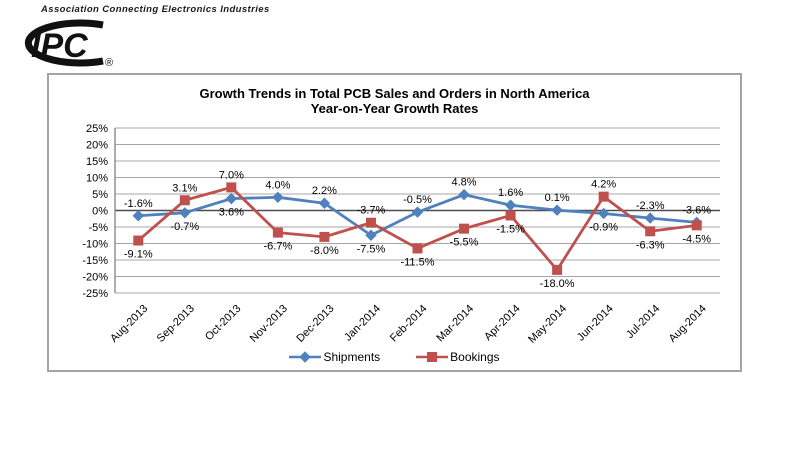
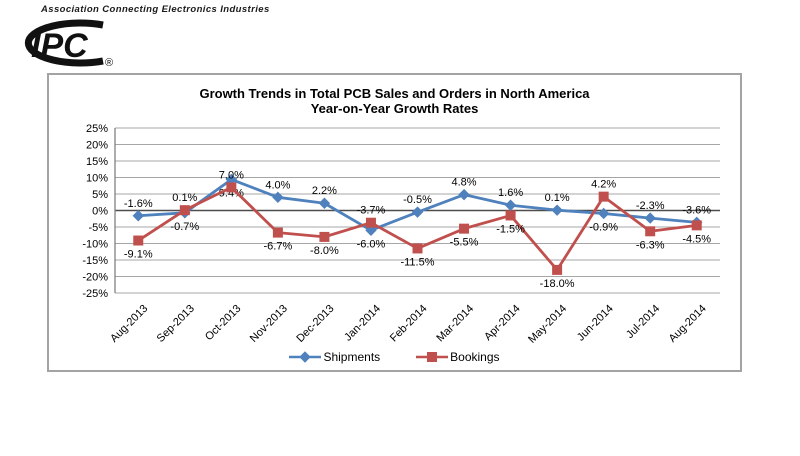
Bookings/Sep-2013: 3.1% -> 0.1%
Shipments/Oct-2013: 3.6% -> 9.4%
Shipments/Jan-2014: -7.5% -> -6.0%
